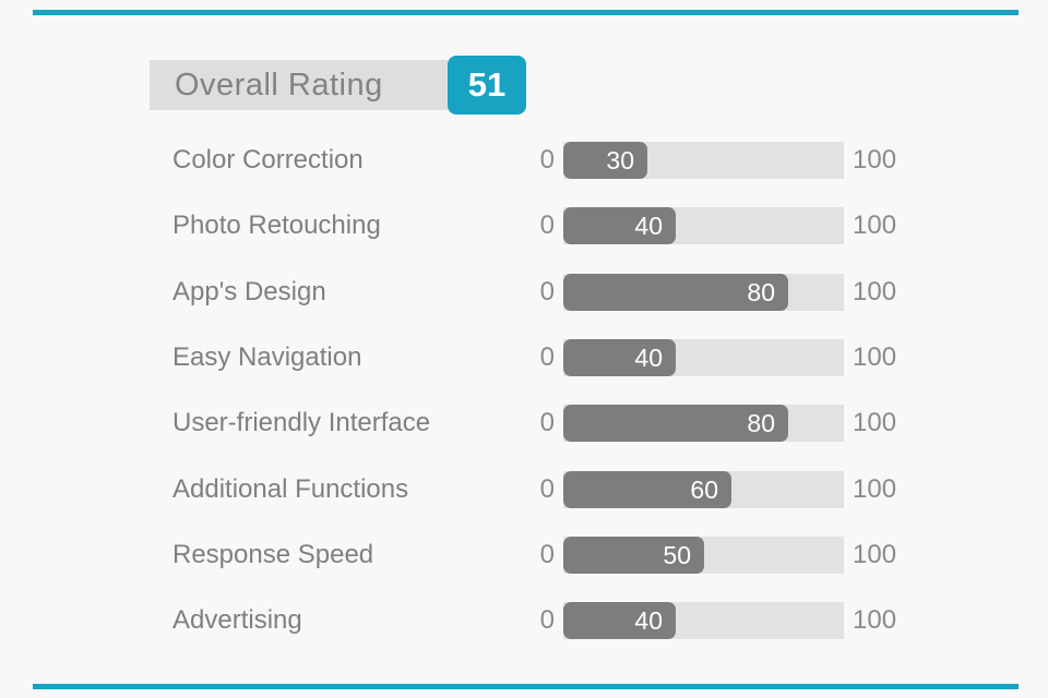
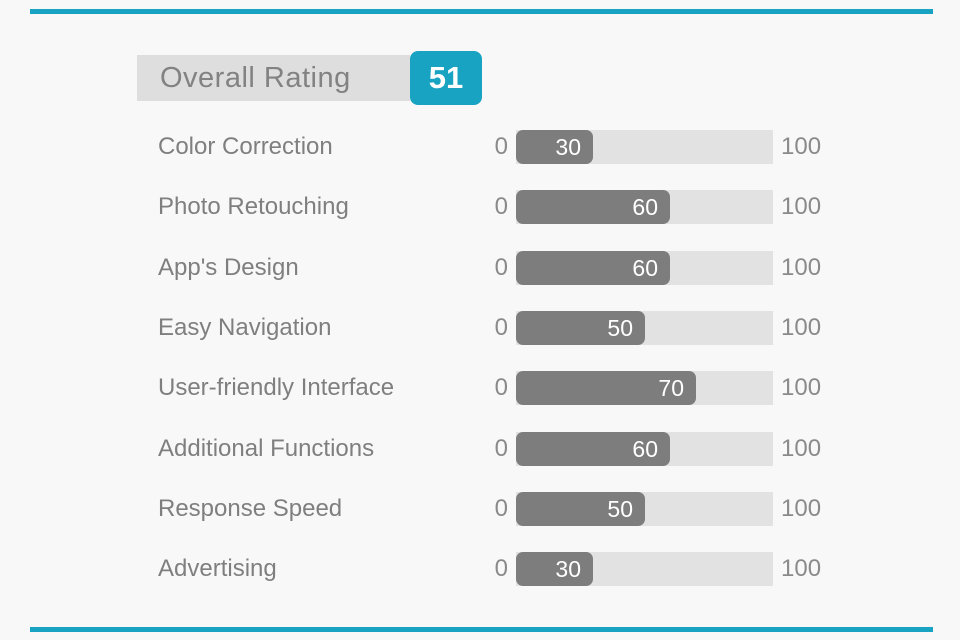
Photo Retouching: 40 -> 60
App's Design: 80 -> 60
Easy Navigation: 40 -> 50
User-friendly Interface: 80 -> 70
Advertising: 40 -> 30
